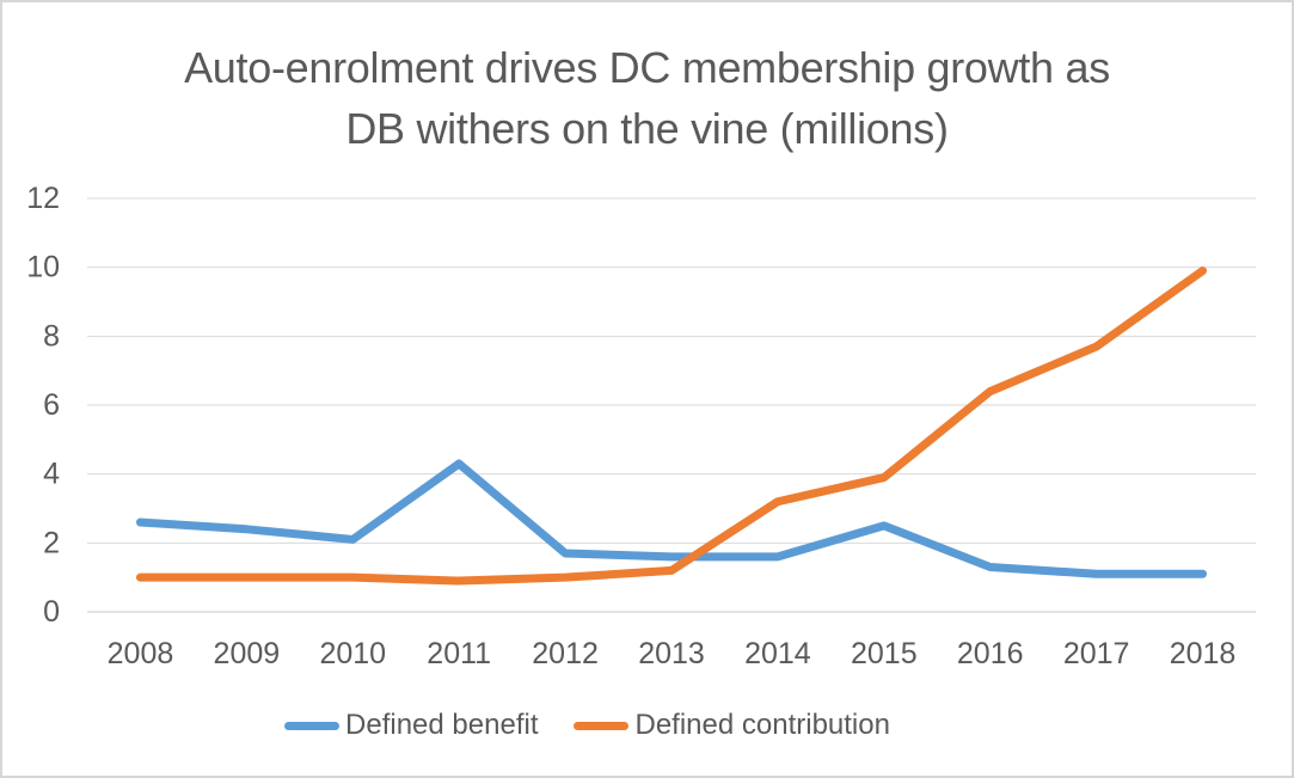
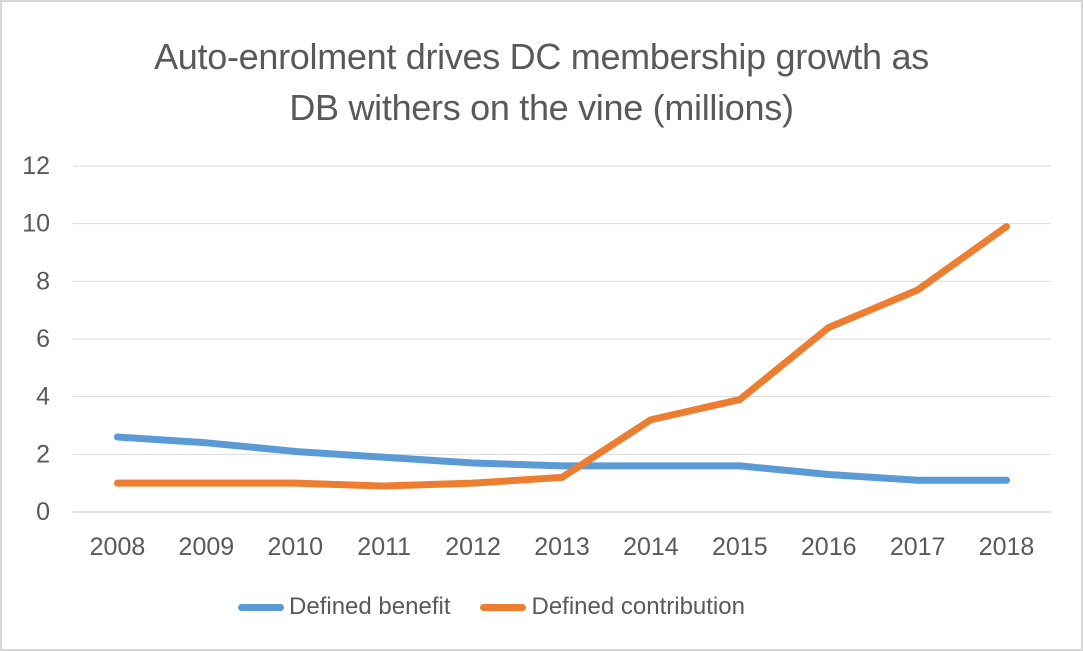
Defined benefit/2011: 4.3 -> 1.9
Defined benefit/2015: 2.5 -> 1.6
